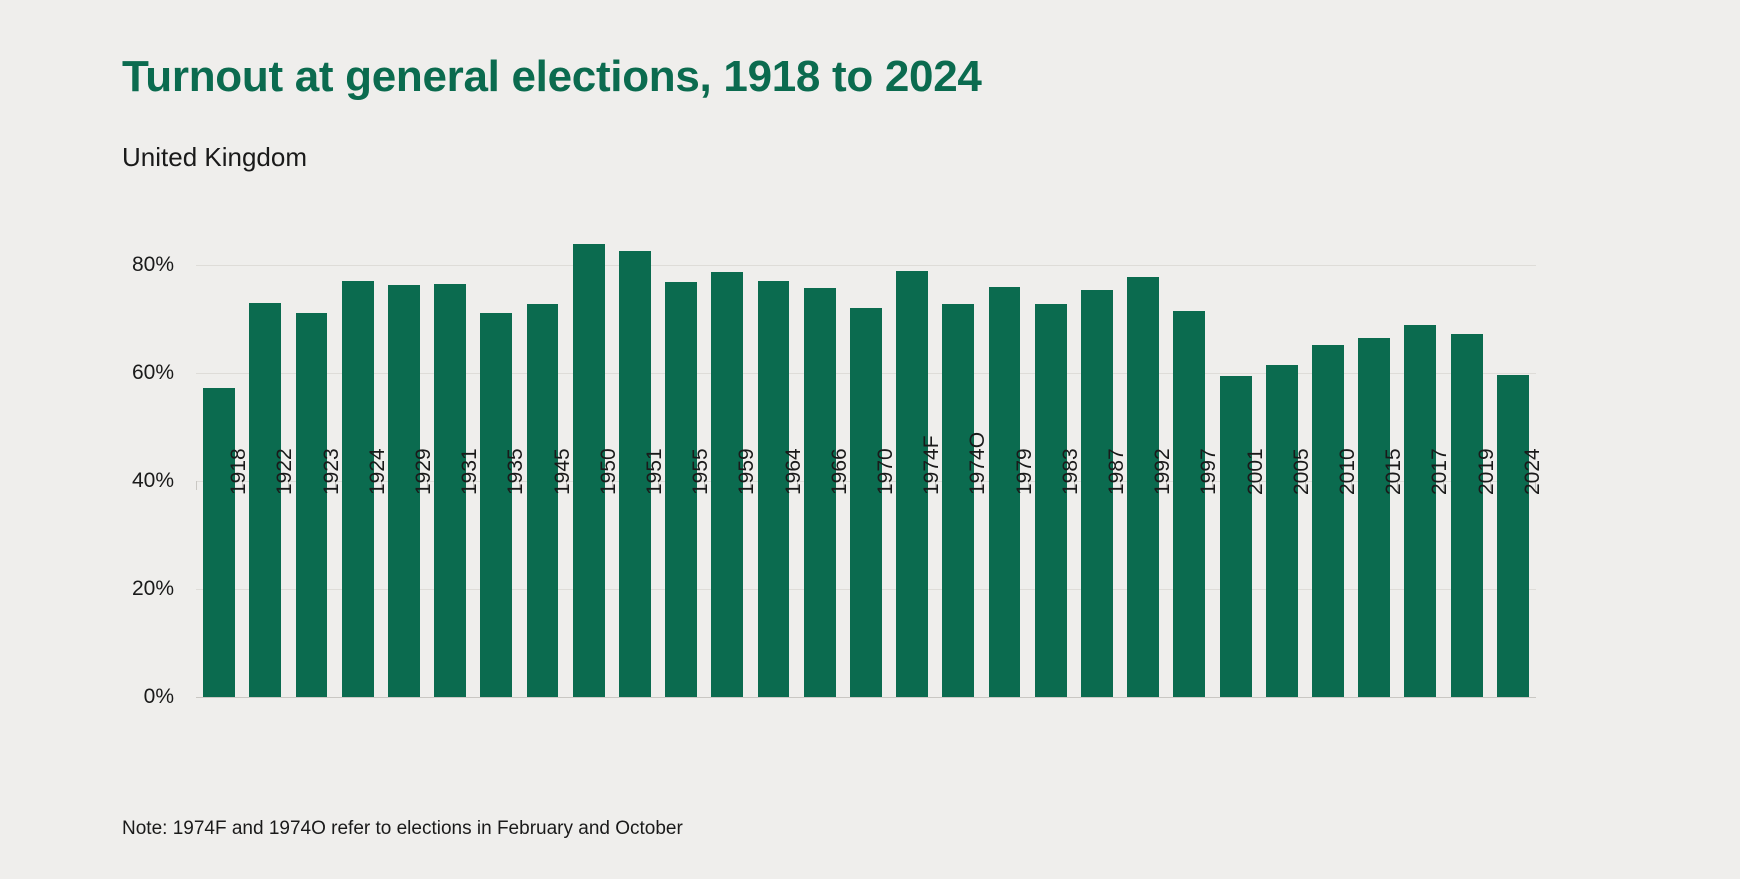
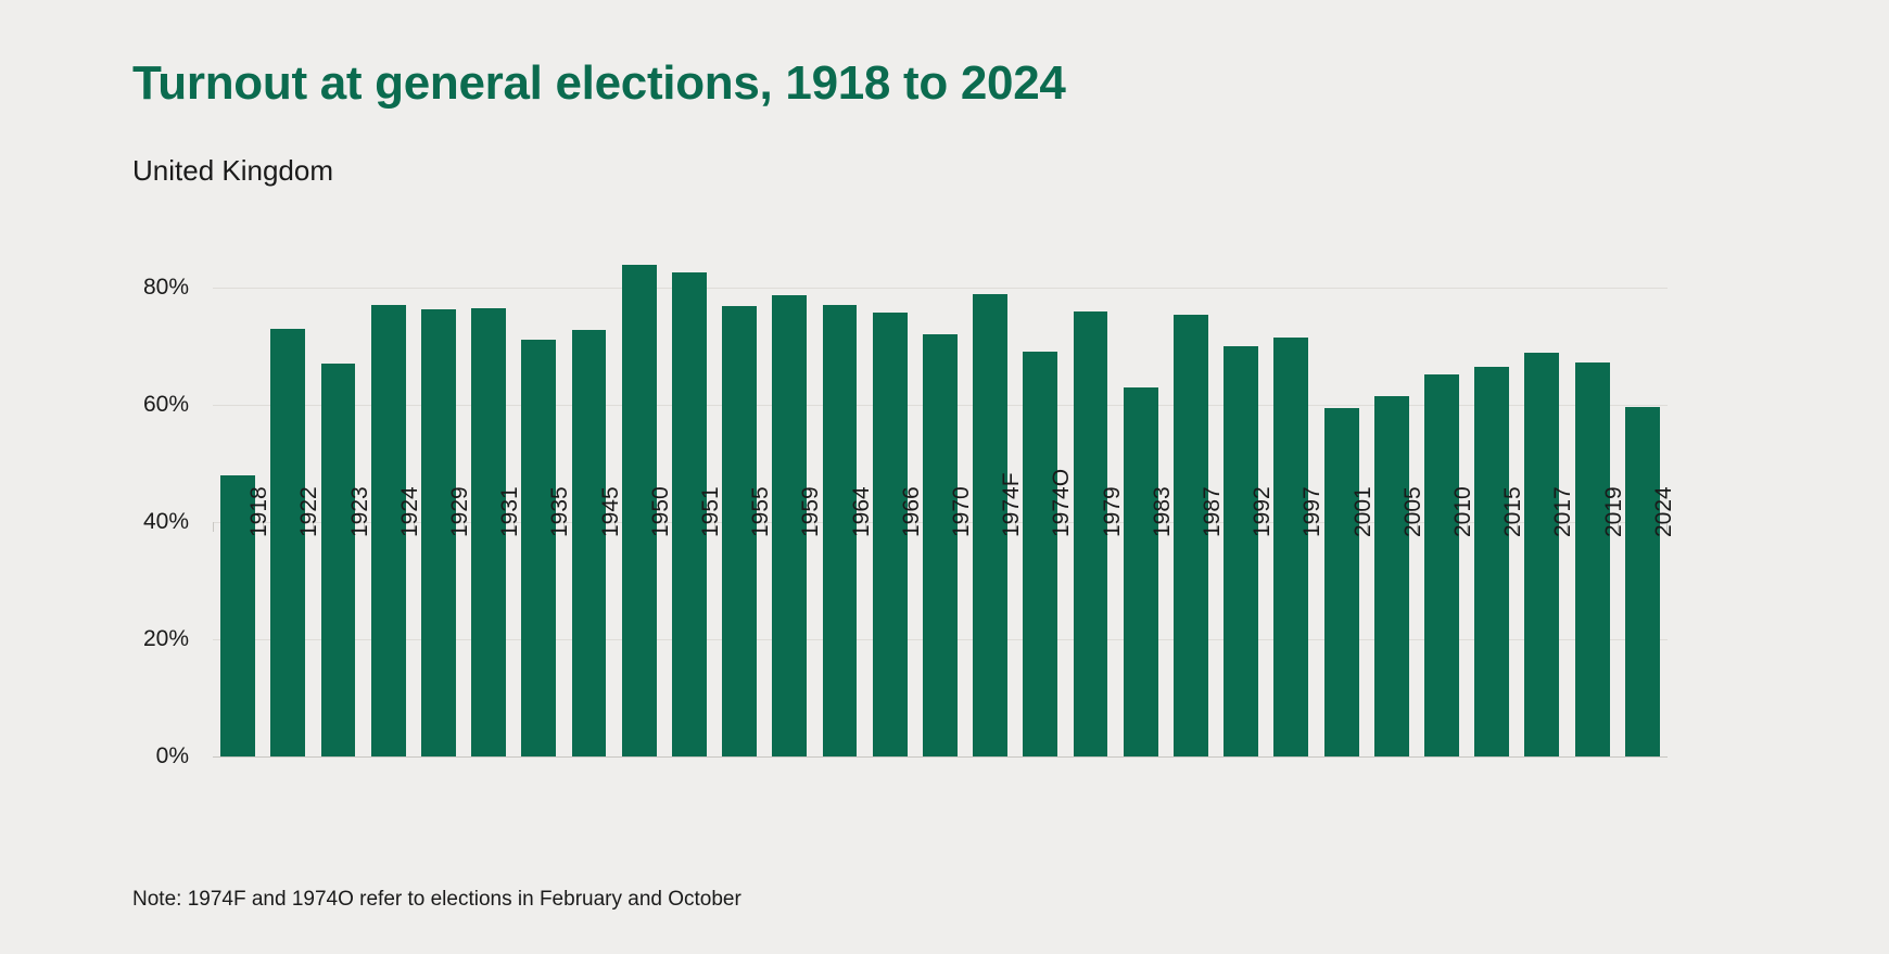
1918: 57% -> 48%
1923: 71% -> 67%
1974O: 73% -> 69%
1983: 73% -> 63%
1992: 78% -> 70%
